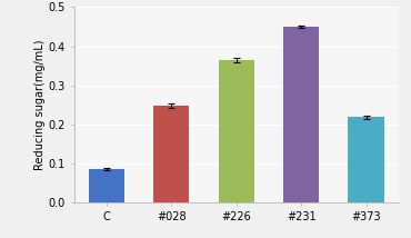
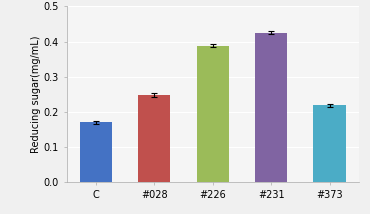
C: 0.085 -> 0.170
#226: 0.365 -> 0.388
#231: 0.450 -> 0.425
